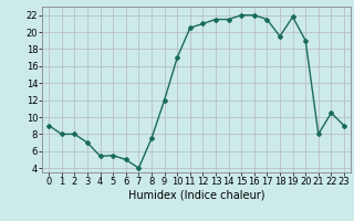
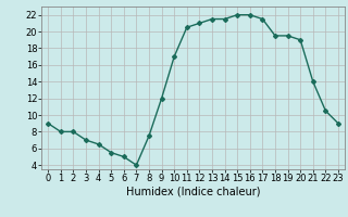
4: 5.4 -> 6.5
19: 21.8 -> 19.5
21: 8.0 -> 14.0
